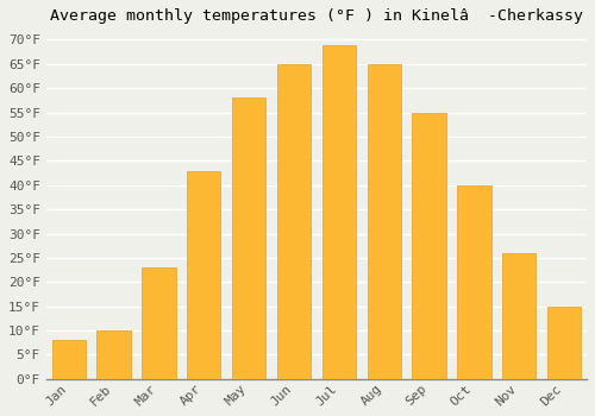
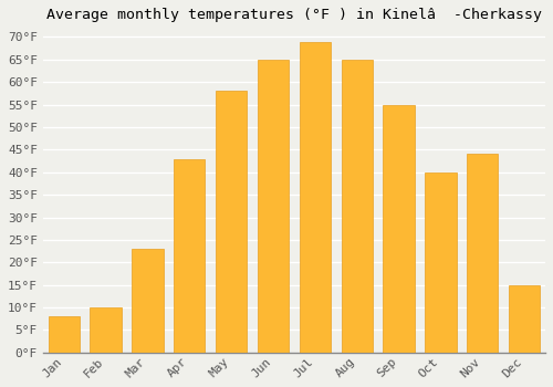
Nov: 26°F -> 44°F
